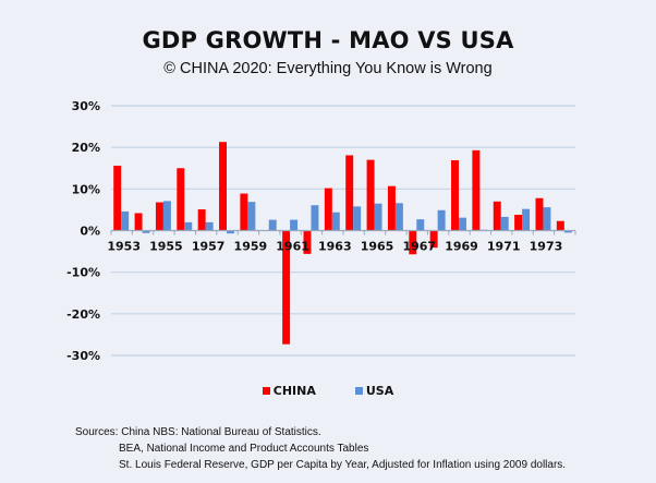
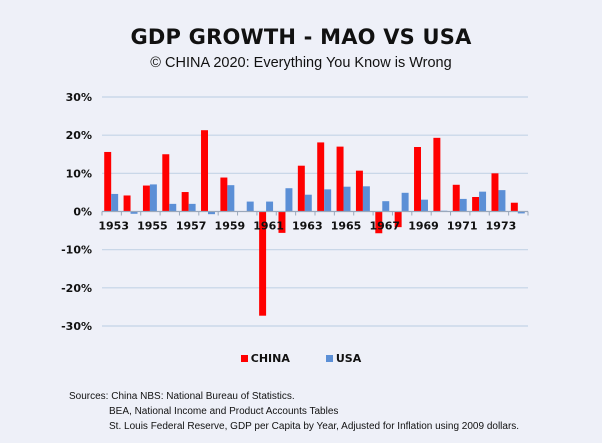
CHINA/1963: 10% -> 12%
CHINA/1973: 8% -> 10%
